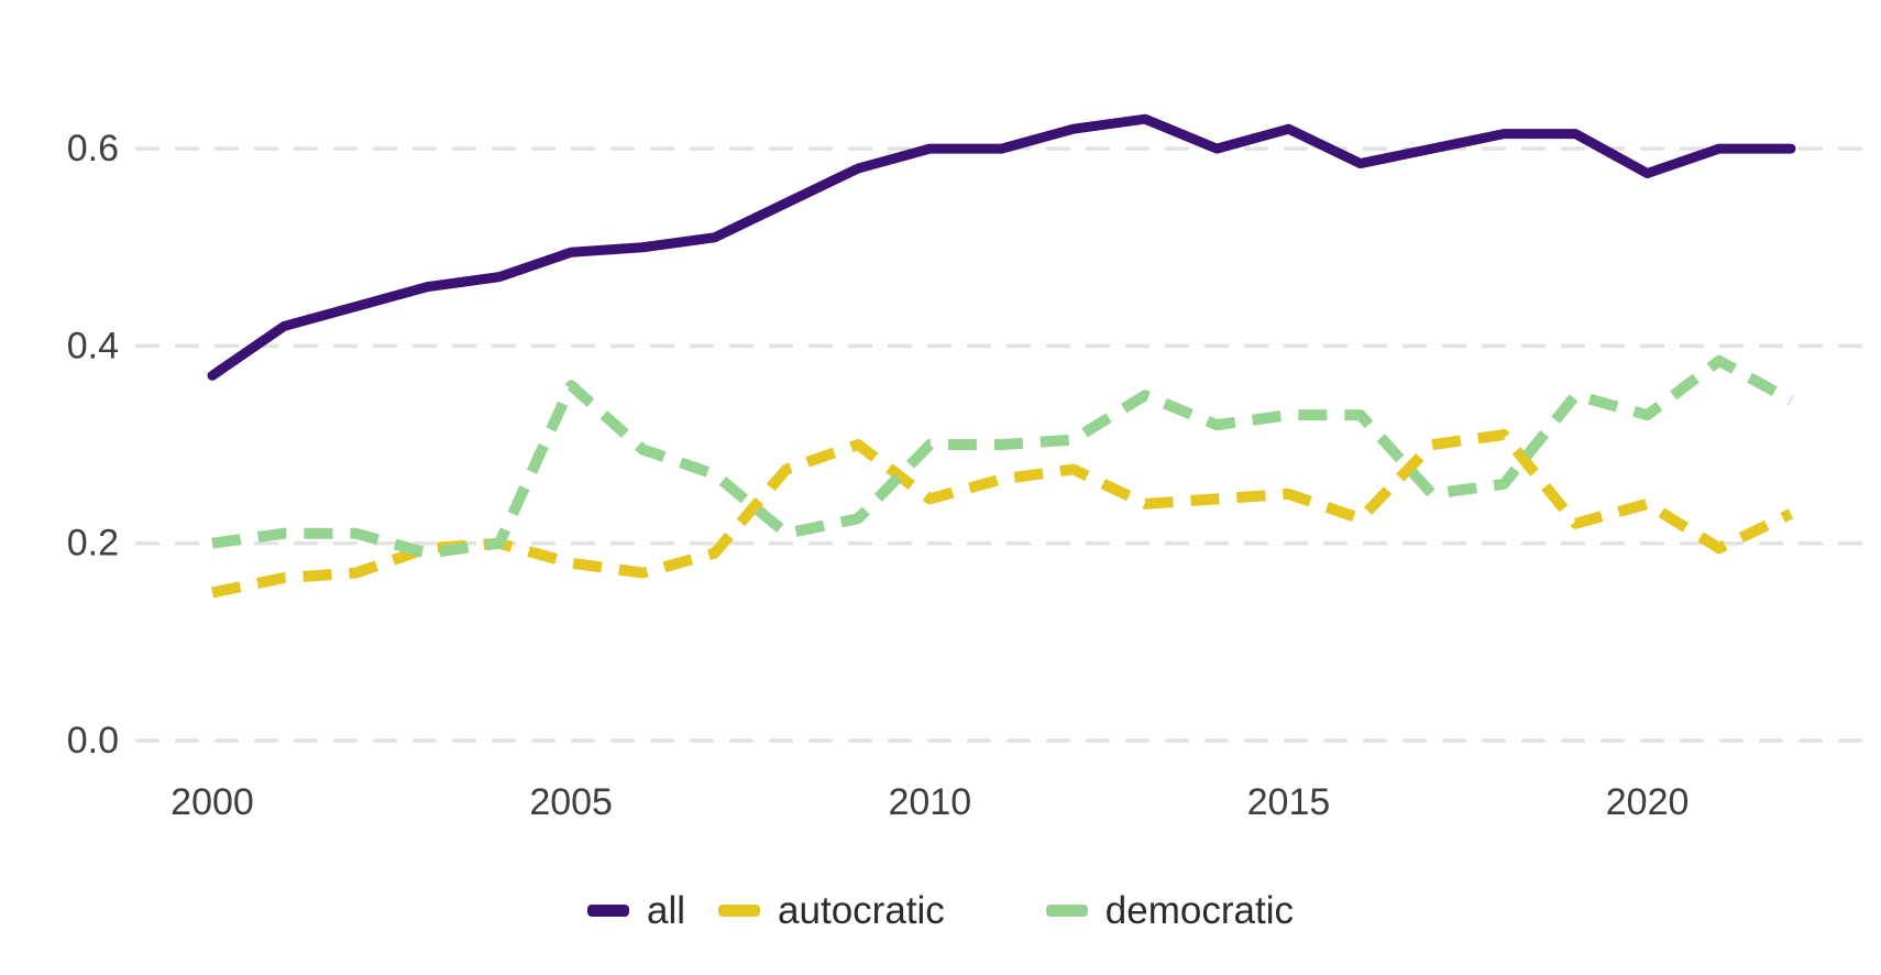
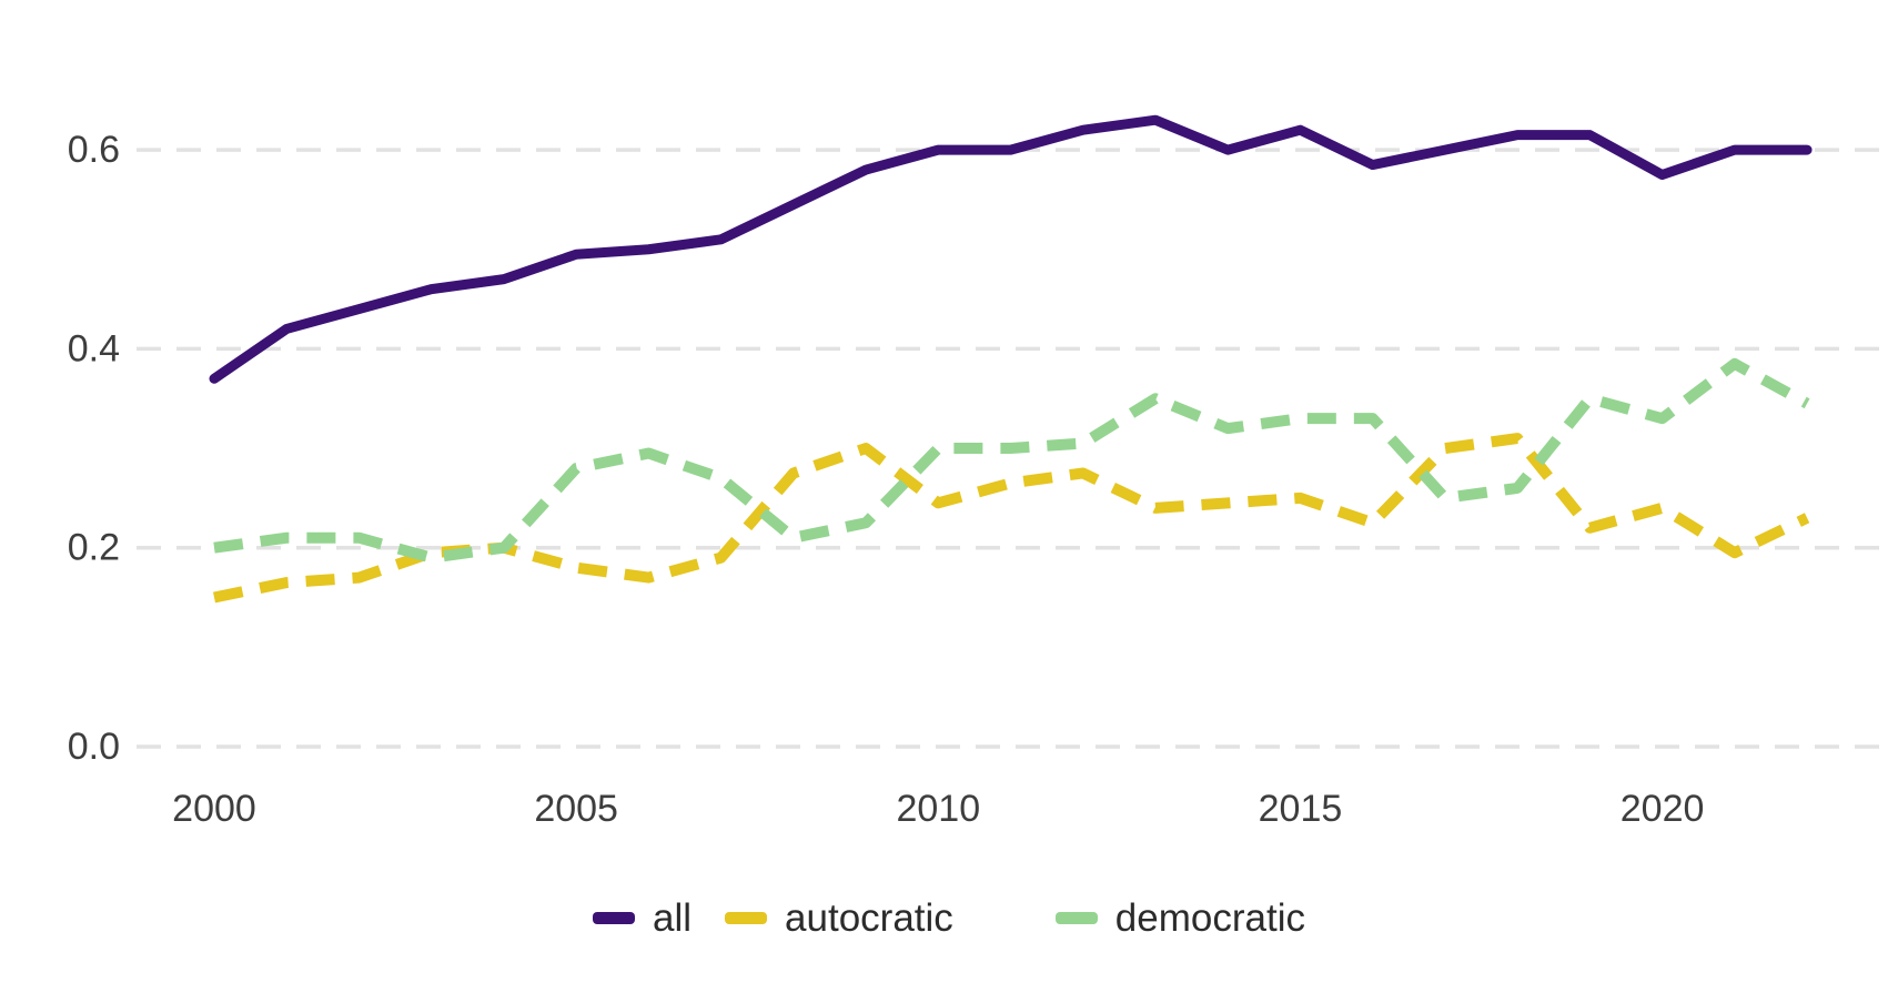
democratic/2005: 0.36 -> 0.28
